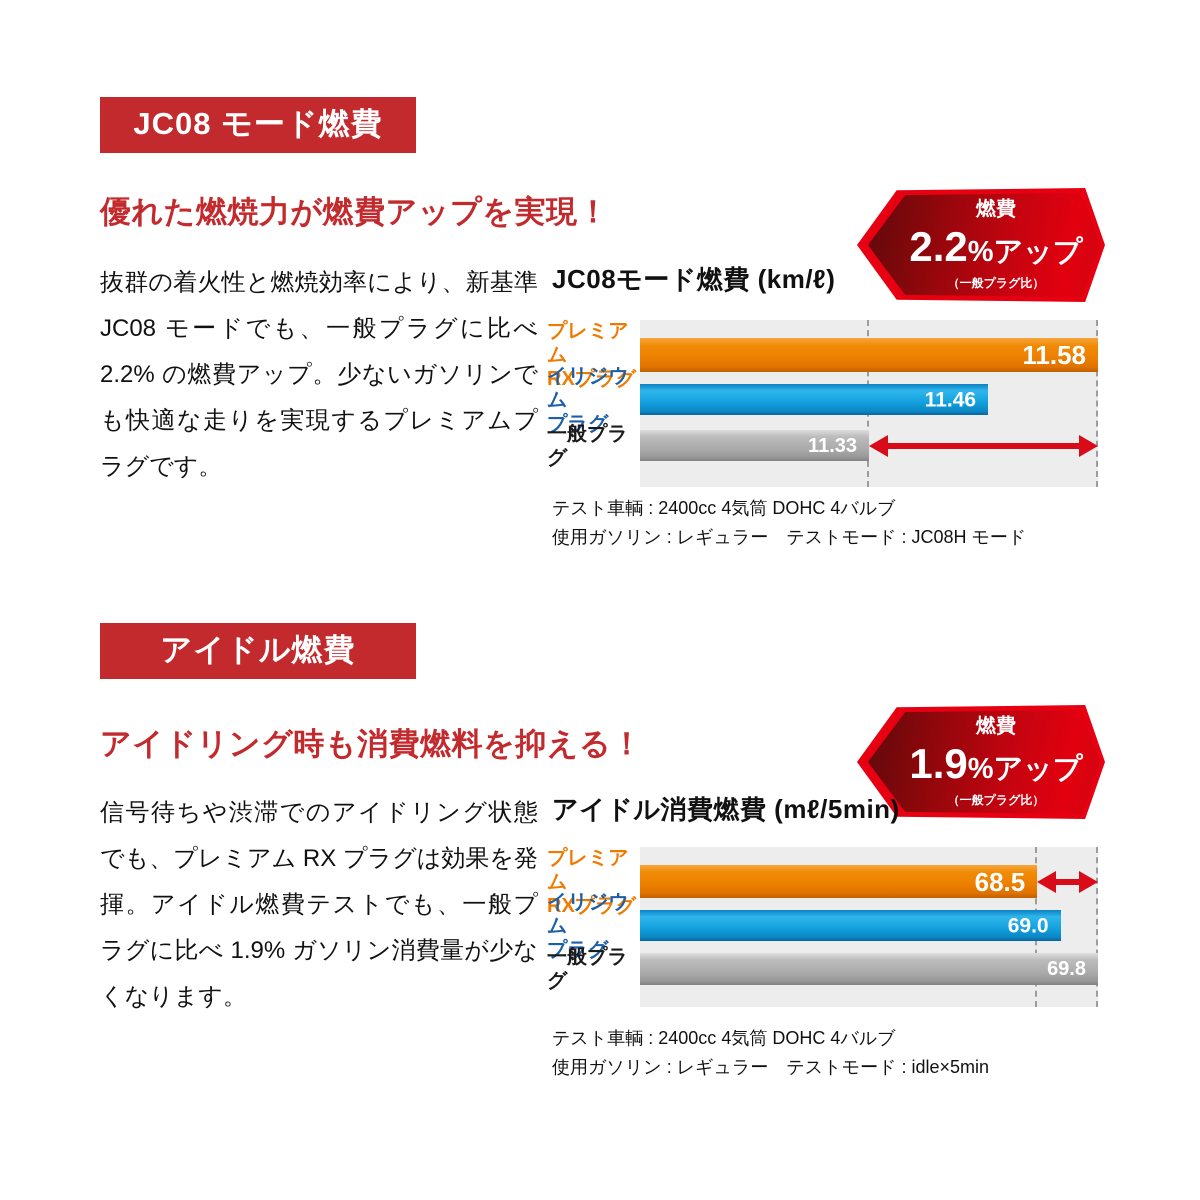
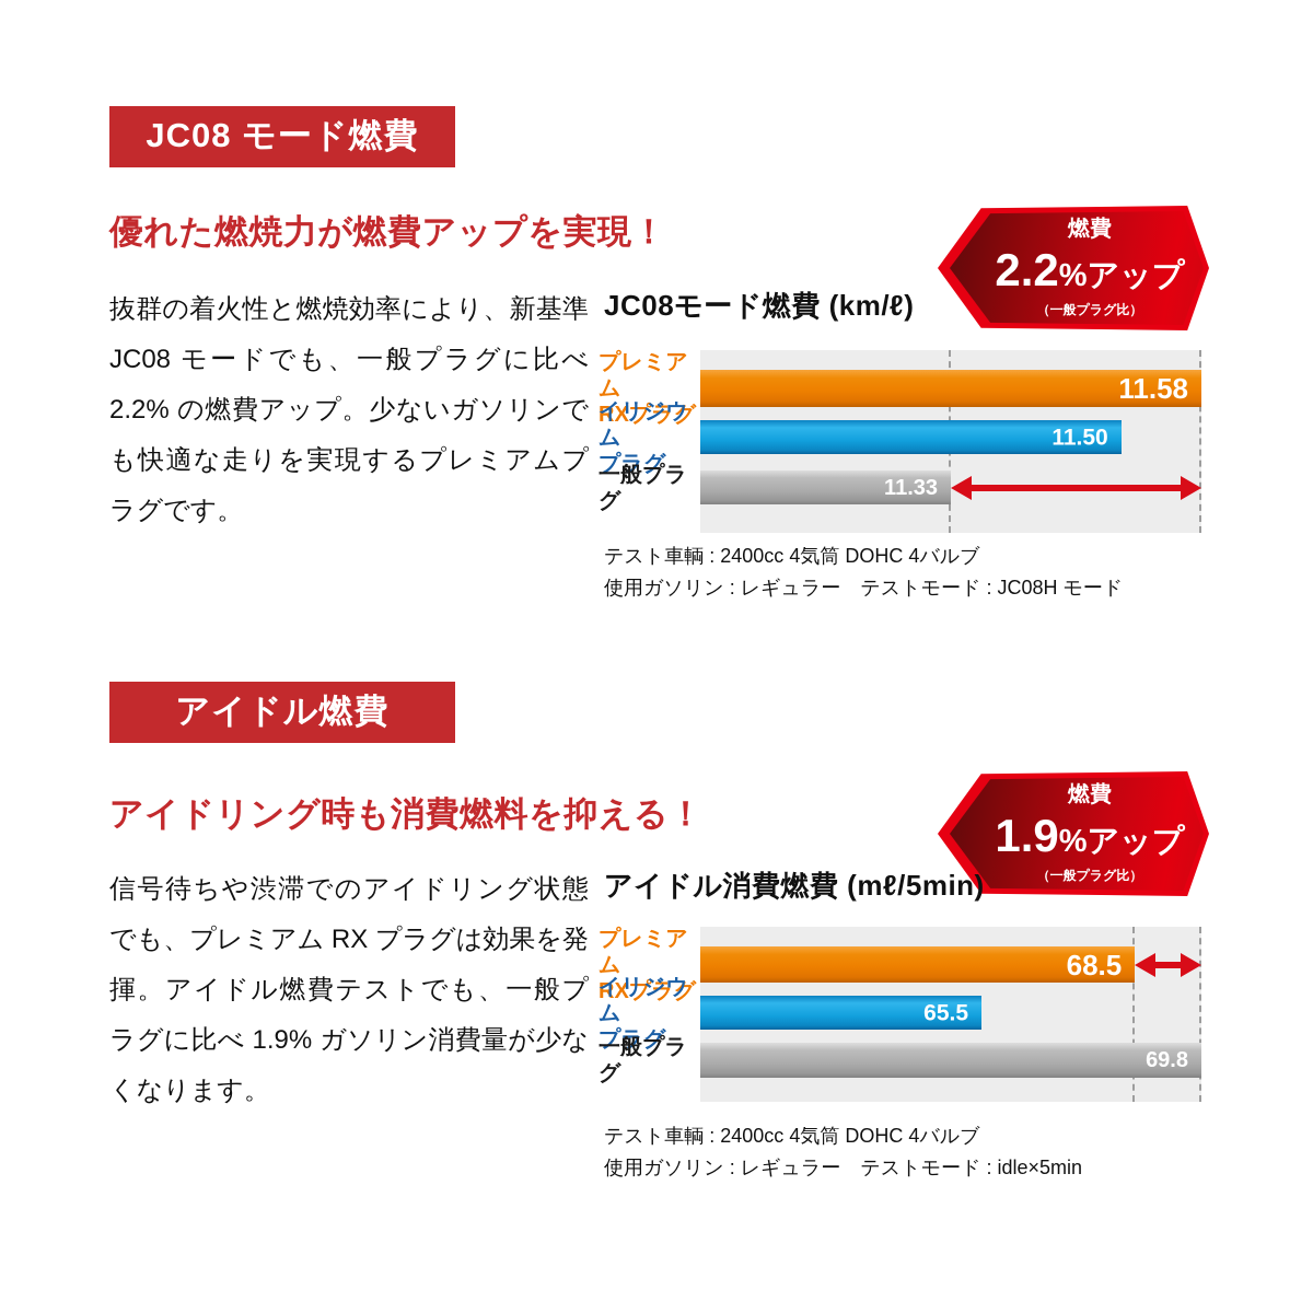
JC08モード燃費 (km/ℓ)/イリジウム プラグ: 11.46 -> 11.50
アイドル消費燃費 (mℓ/5min)/イリジウム プラグ: 69.0 -> 65.5
